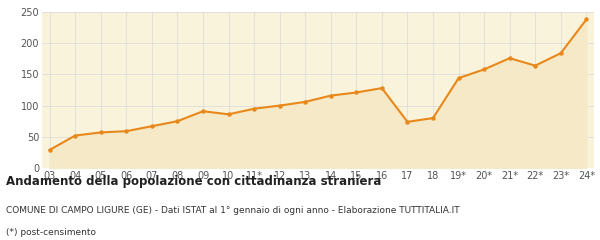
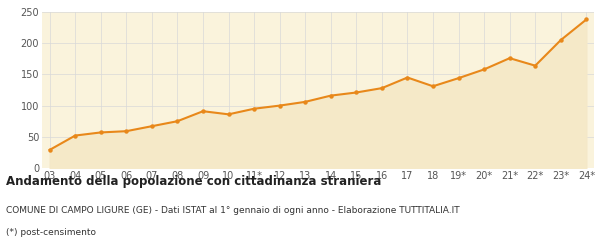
17: 74 -> 145
18: 80 -> 131
23*: 184 -> 205
